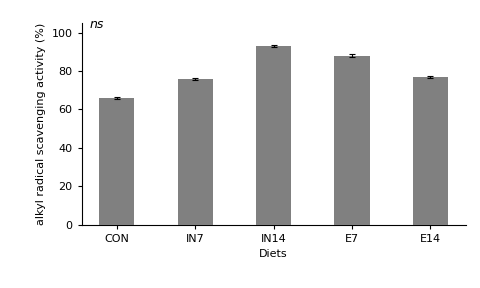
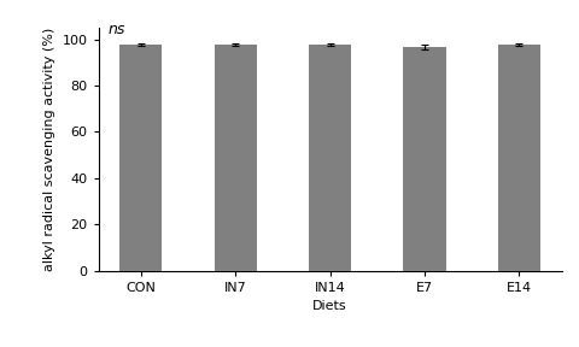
CON: 66 -> 98
IN7: 76 -> 98
IN14: 93 -> 98
E7: 88 -> 97
E14: 77 -> 98
